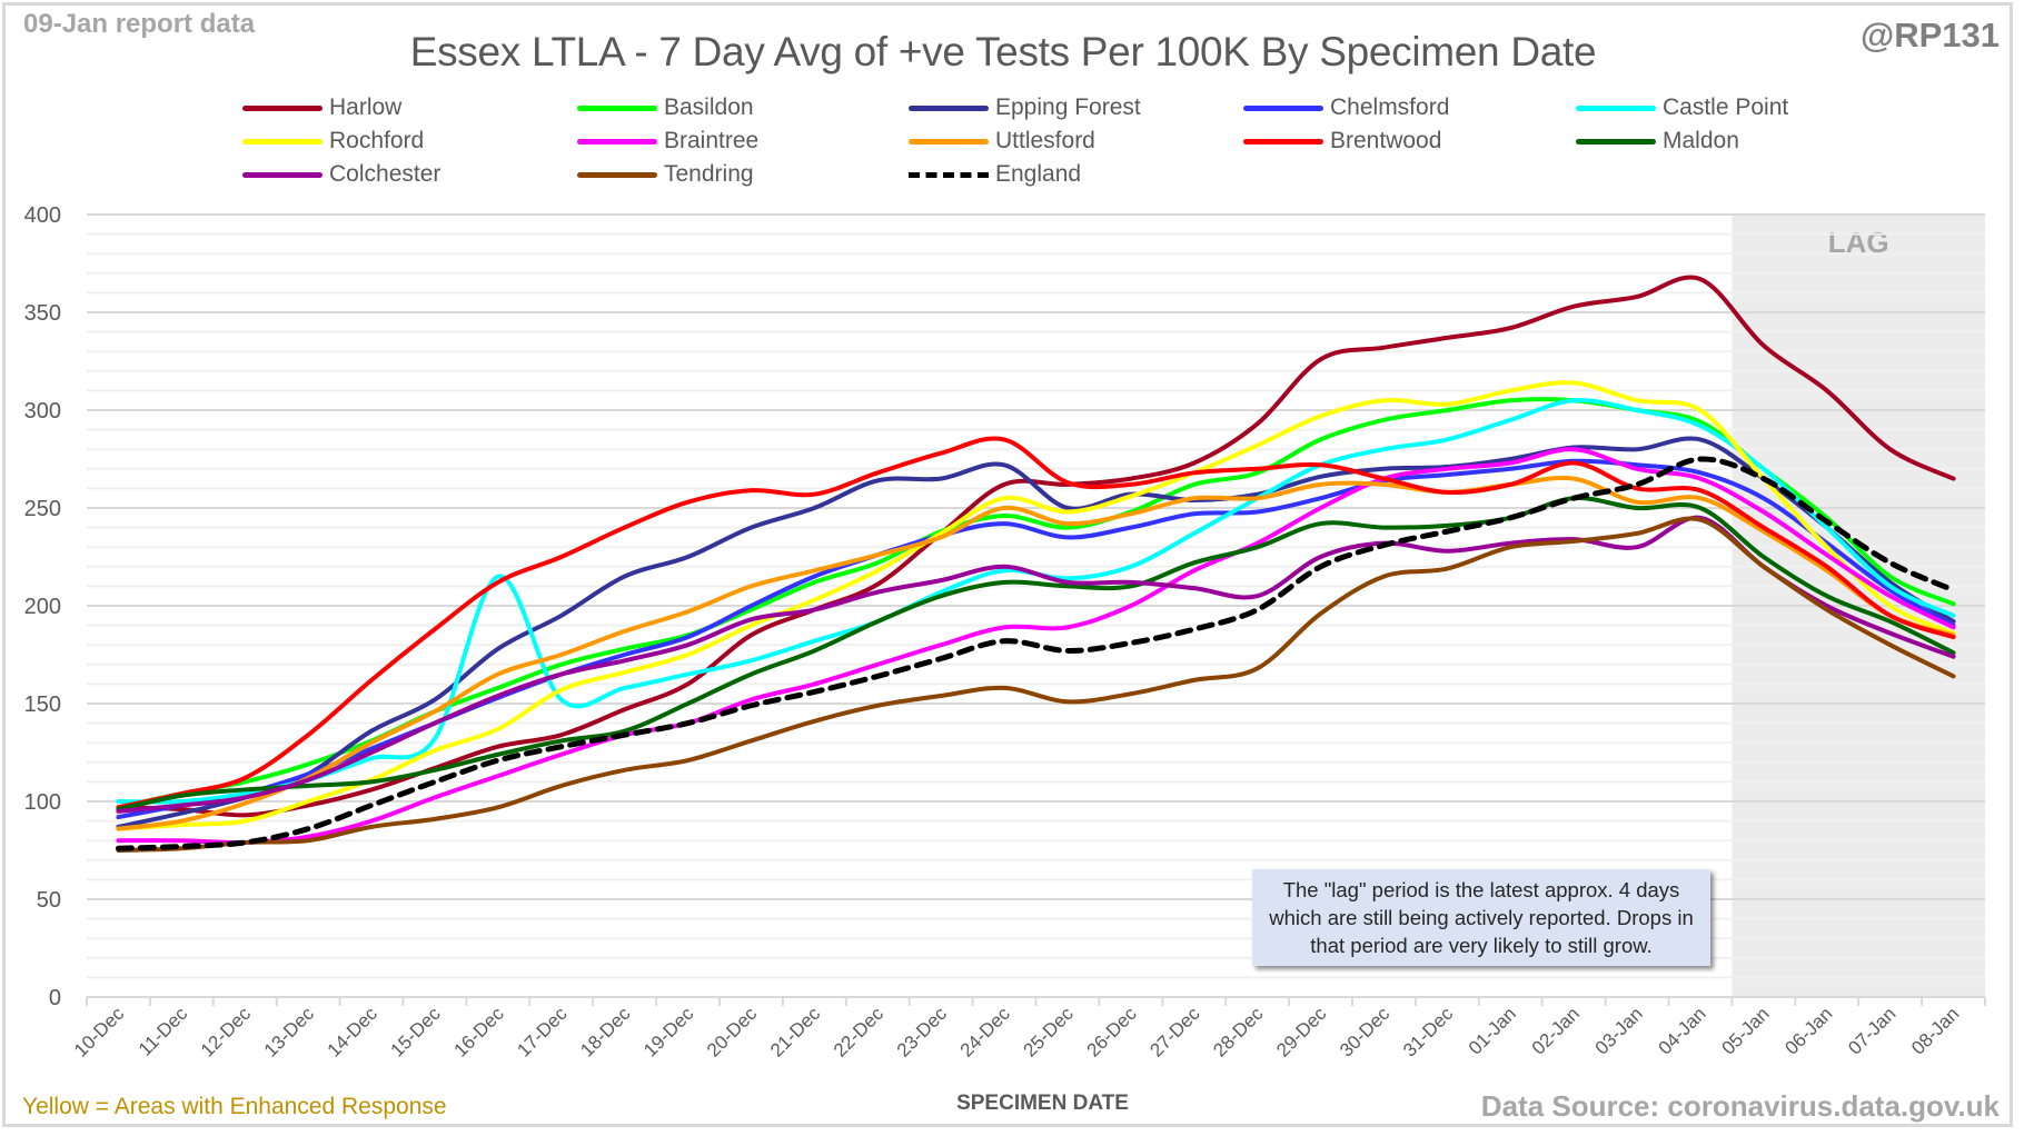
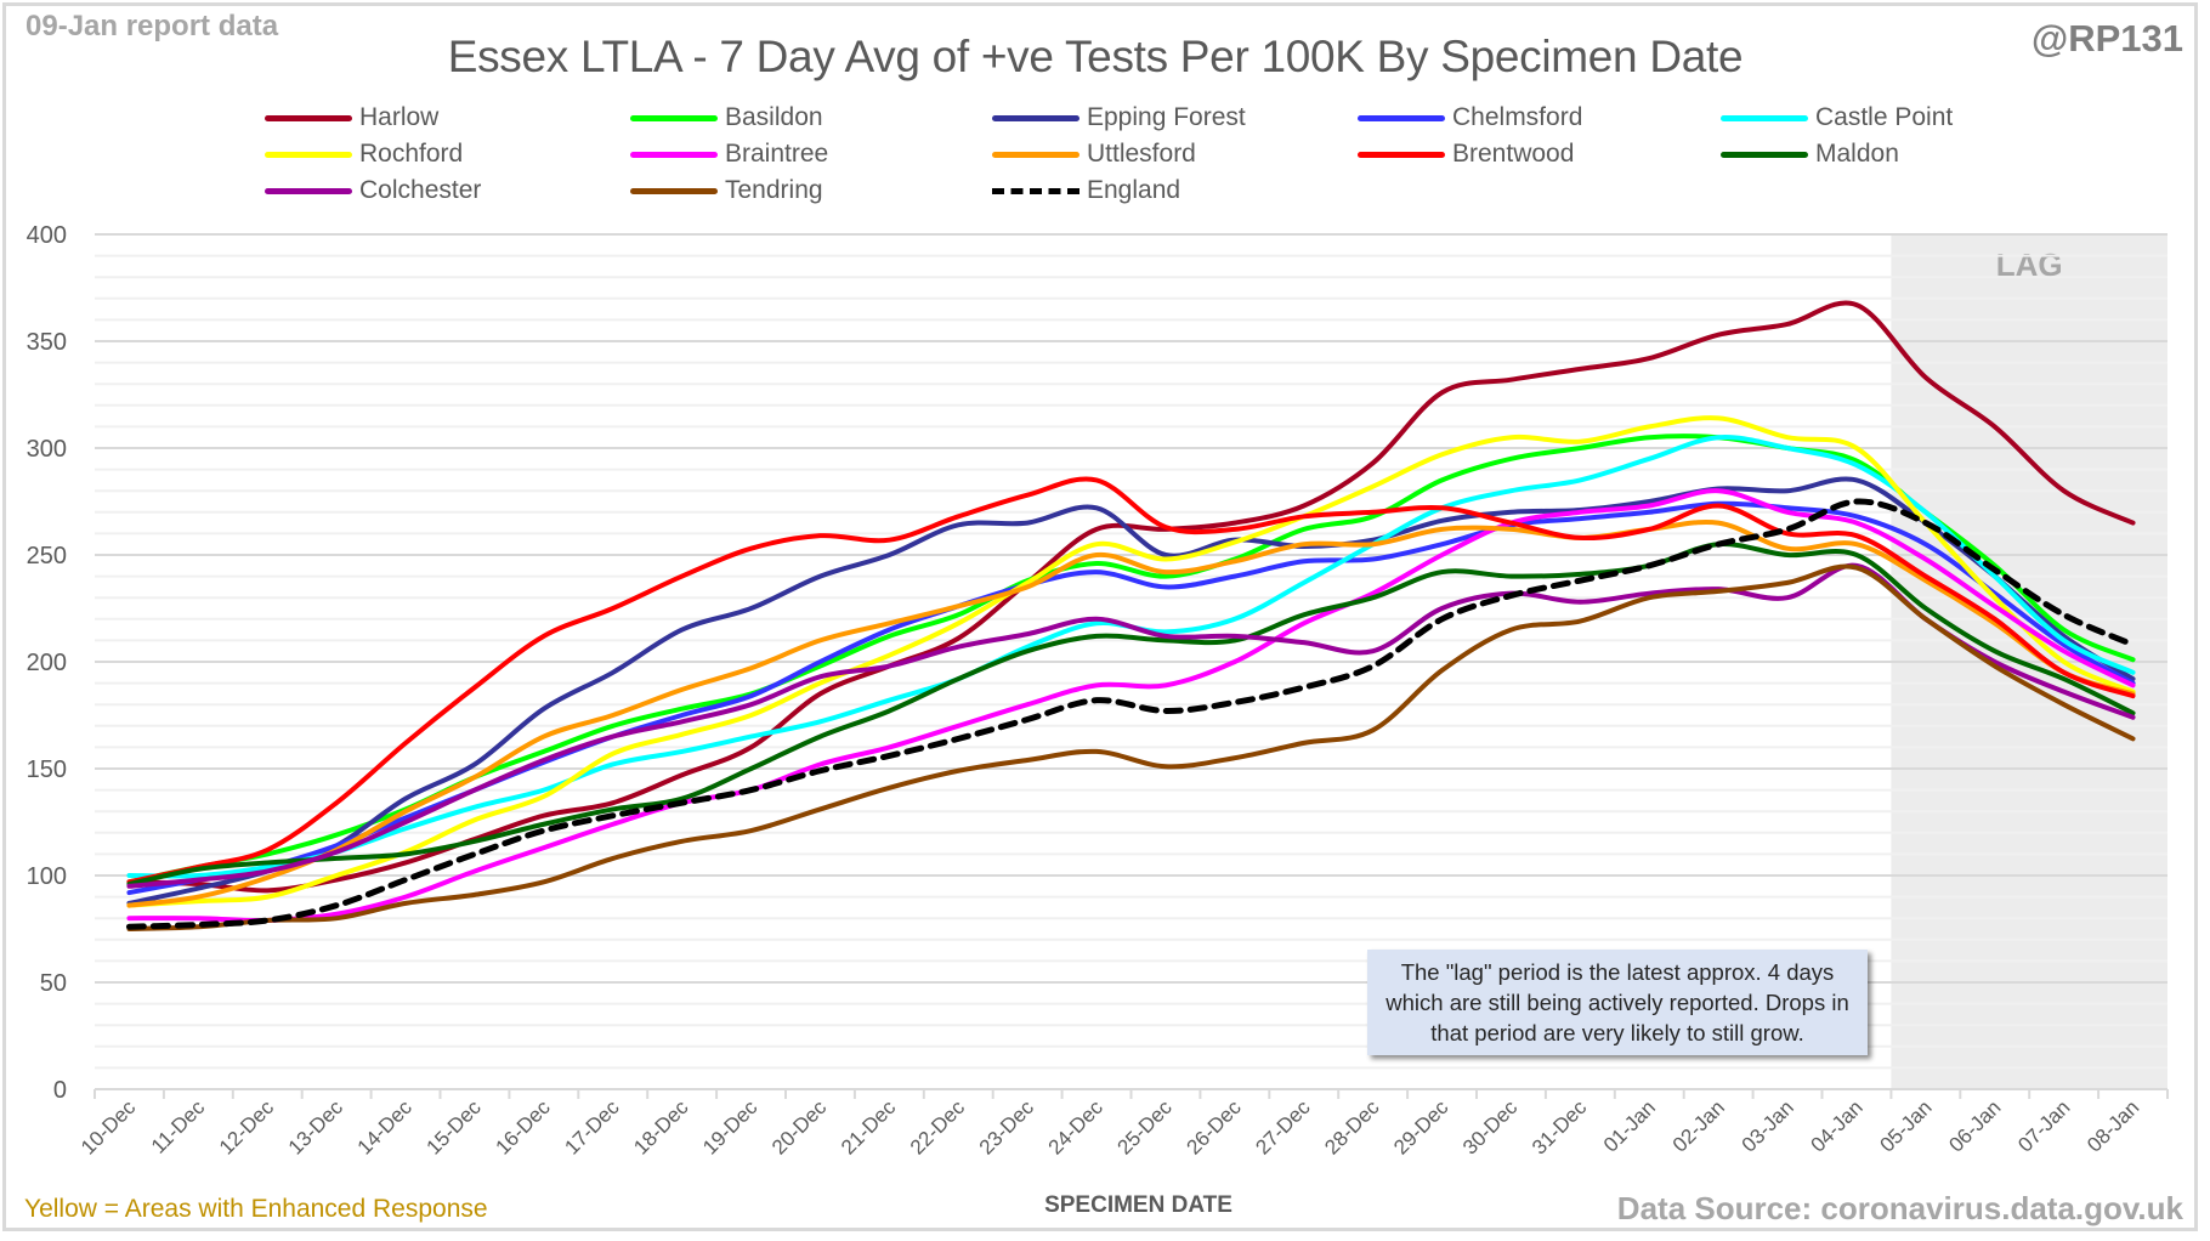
Castle Point/16-Dec: 215 -> 140
